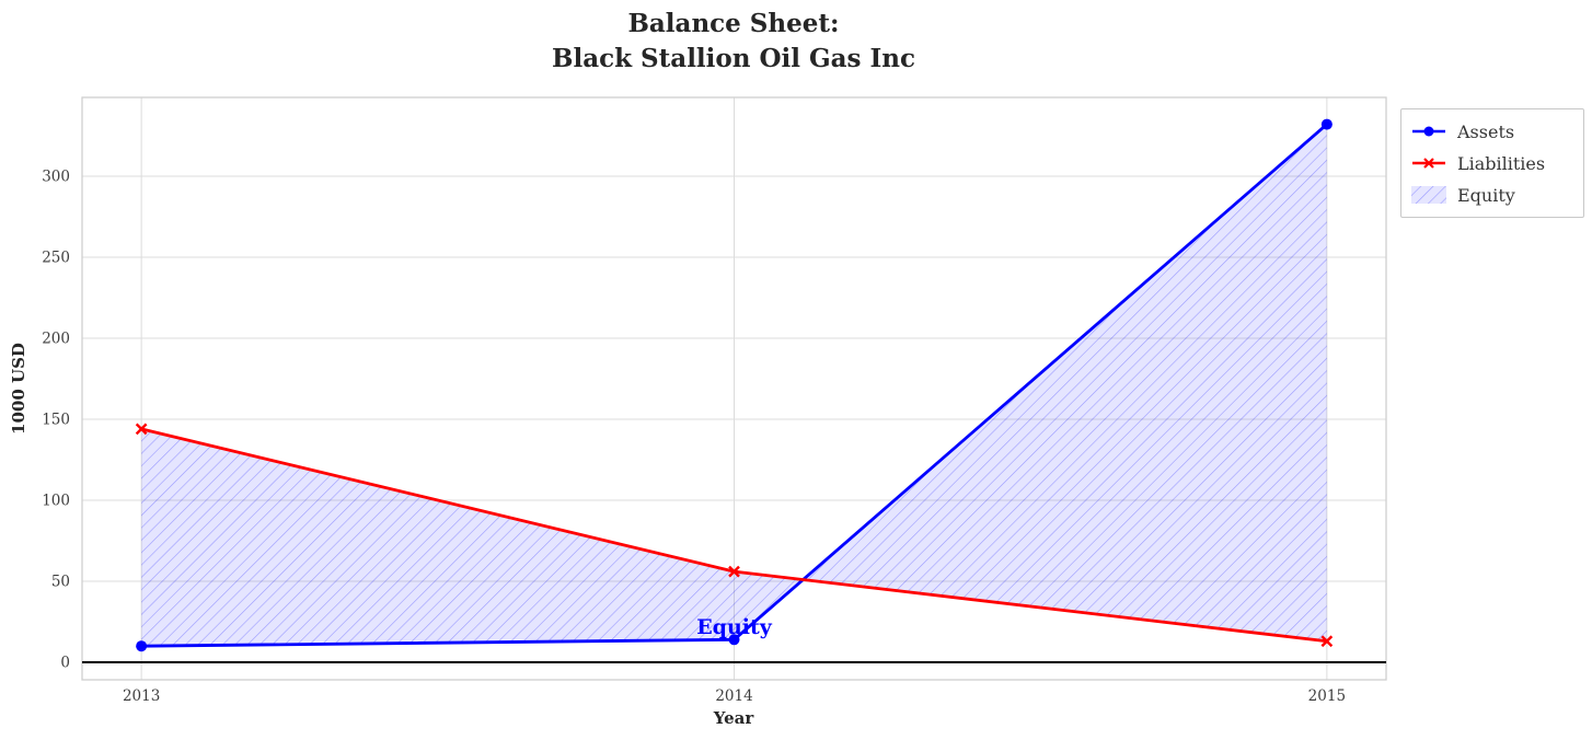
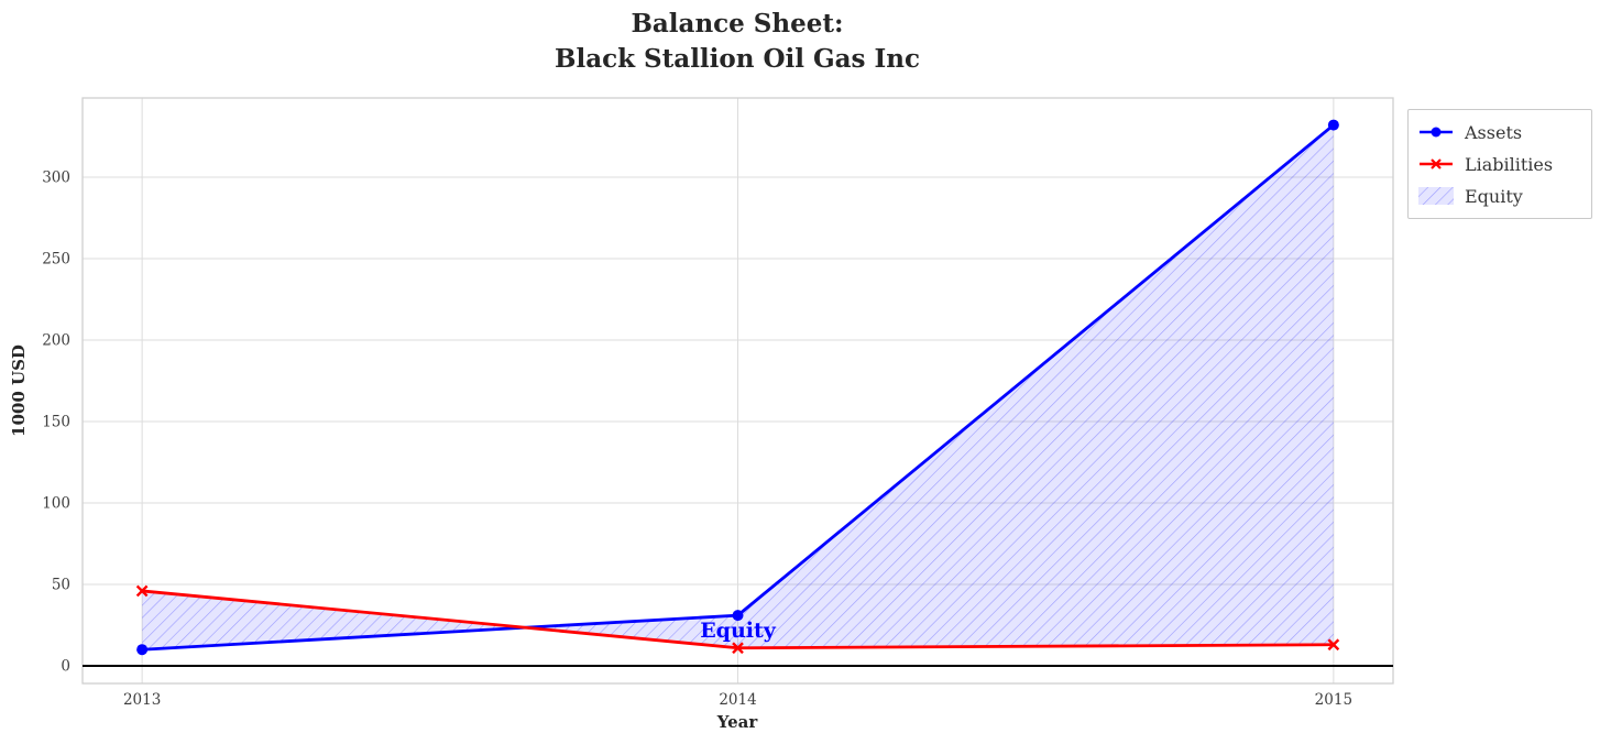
Liabilities/2013: 144 -> 46
Assets/2014: 14 -> 31
Liabilities/2014: 56 -> 11
